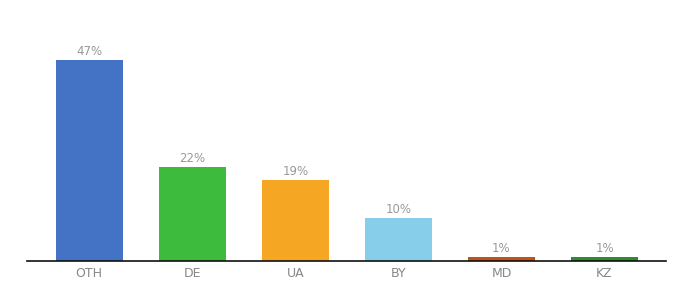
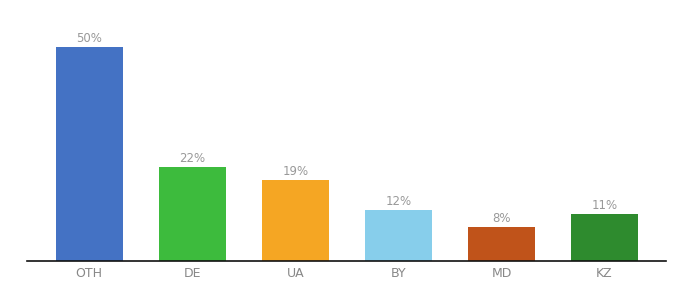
OTH: 47% -> 50%
BY: 10% -> 12%
MD: 1% -> 8%
KZ: 1% -> 11%
